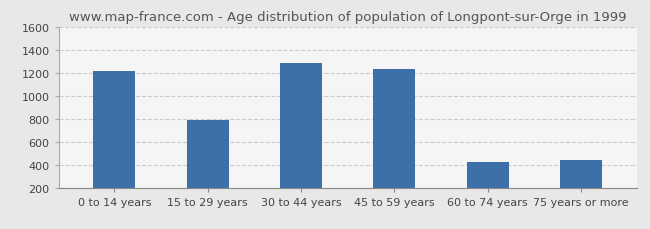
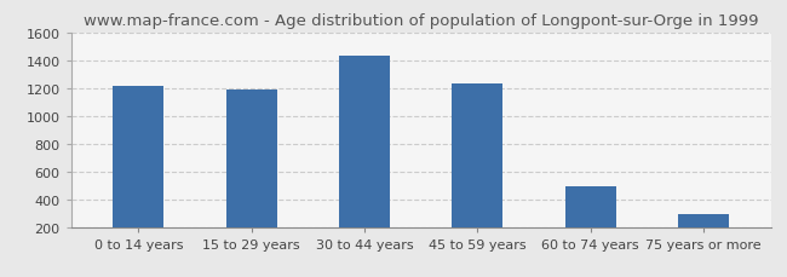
15 to 29 years: 790 -> 1190
30 to 44 years: 1280 -> 1430
60 to 74 years: 420 -> 490
75 years or more: 440 -> 290
